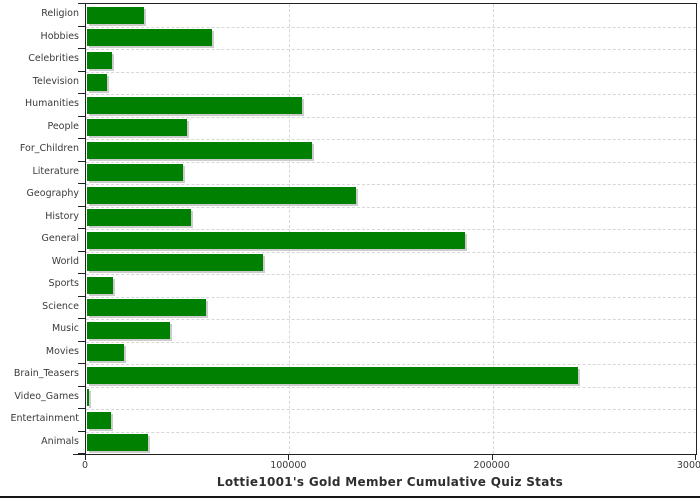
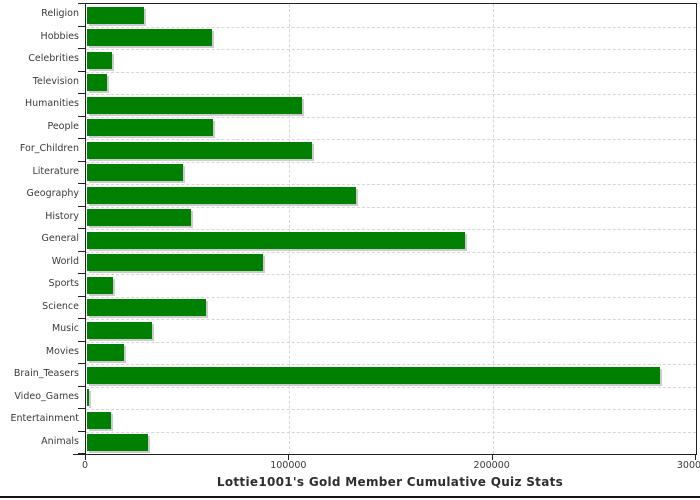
People: 49000 -> 62000
Music: 41000 -> 32000
Brain_Teasers: 242000 -> 282000
